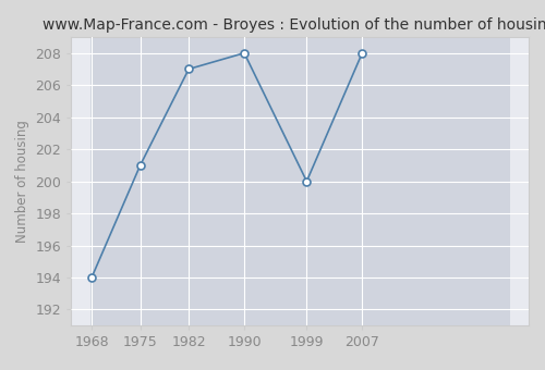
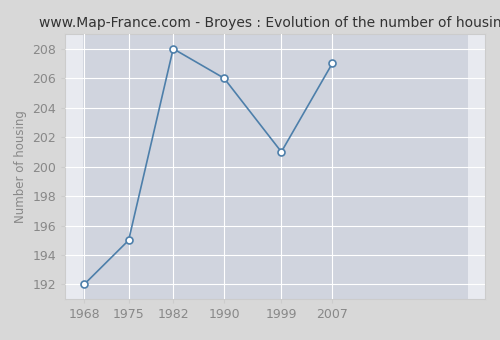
1968: 194 -> 192
1975: 201 -> 195
1982: 207 -> 208
1990: 208 -> 206
1999: 200 -> 201
2007: 208 -> 207
